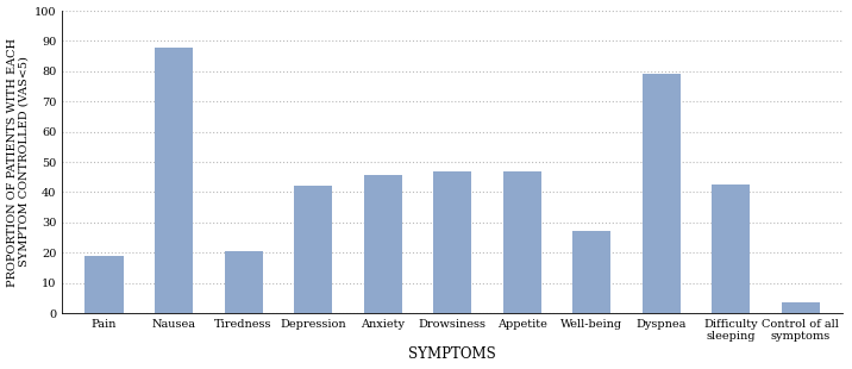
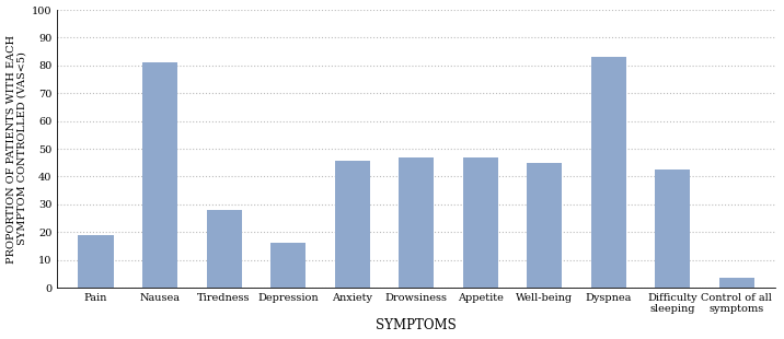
Nausea: 88.0 -> 81.0
Tiredness: 20.5 -> 28.0
Depression: 42.0 -> 16.0
Well-being: 27.0 -> 45.0
Dyspnea: 79.0 -> 83.0
